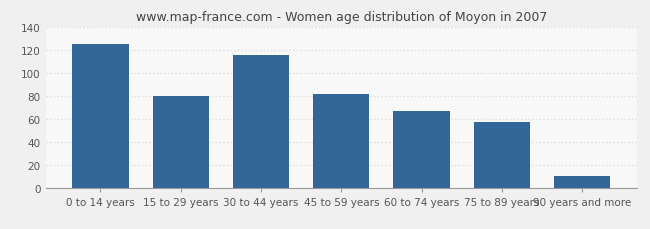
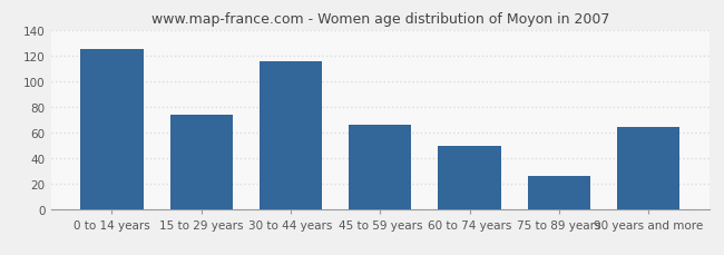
15 to 29 years: 80 -> 74
45 to 59 years: 81 -> 66
60 to 74 years: 67 -> 49
75 to 89 years: 57 -> 26
90 years and more: 10 -> 64
